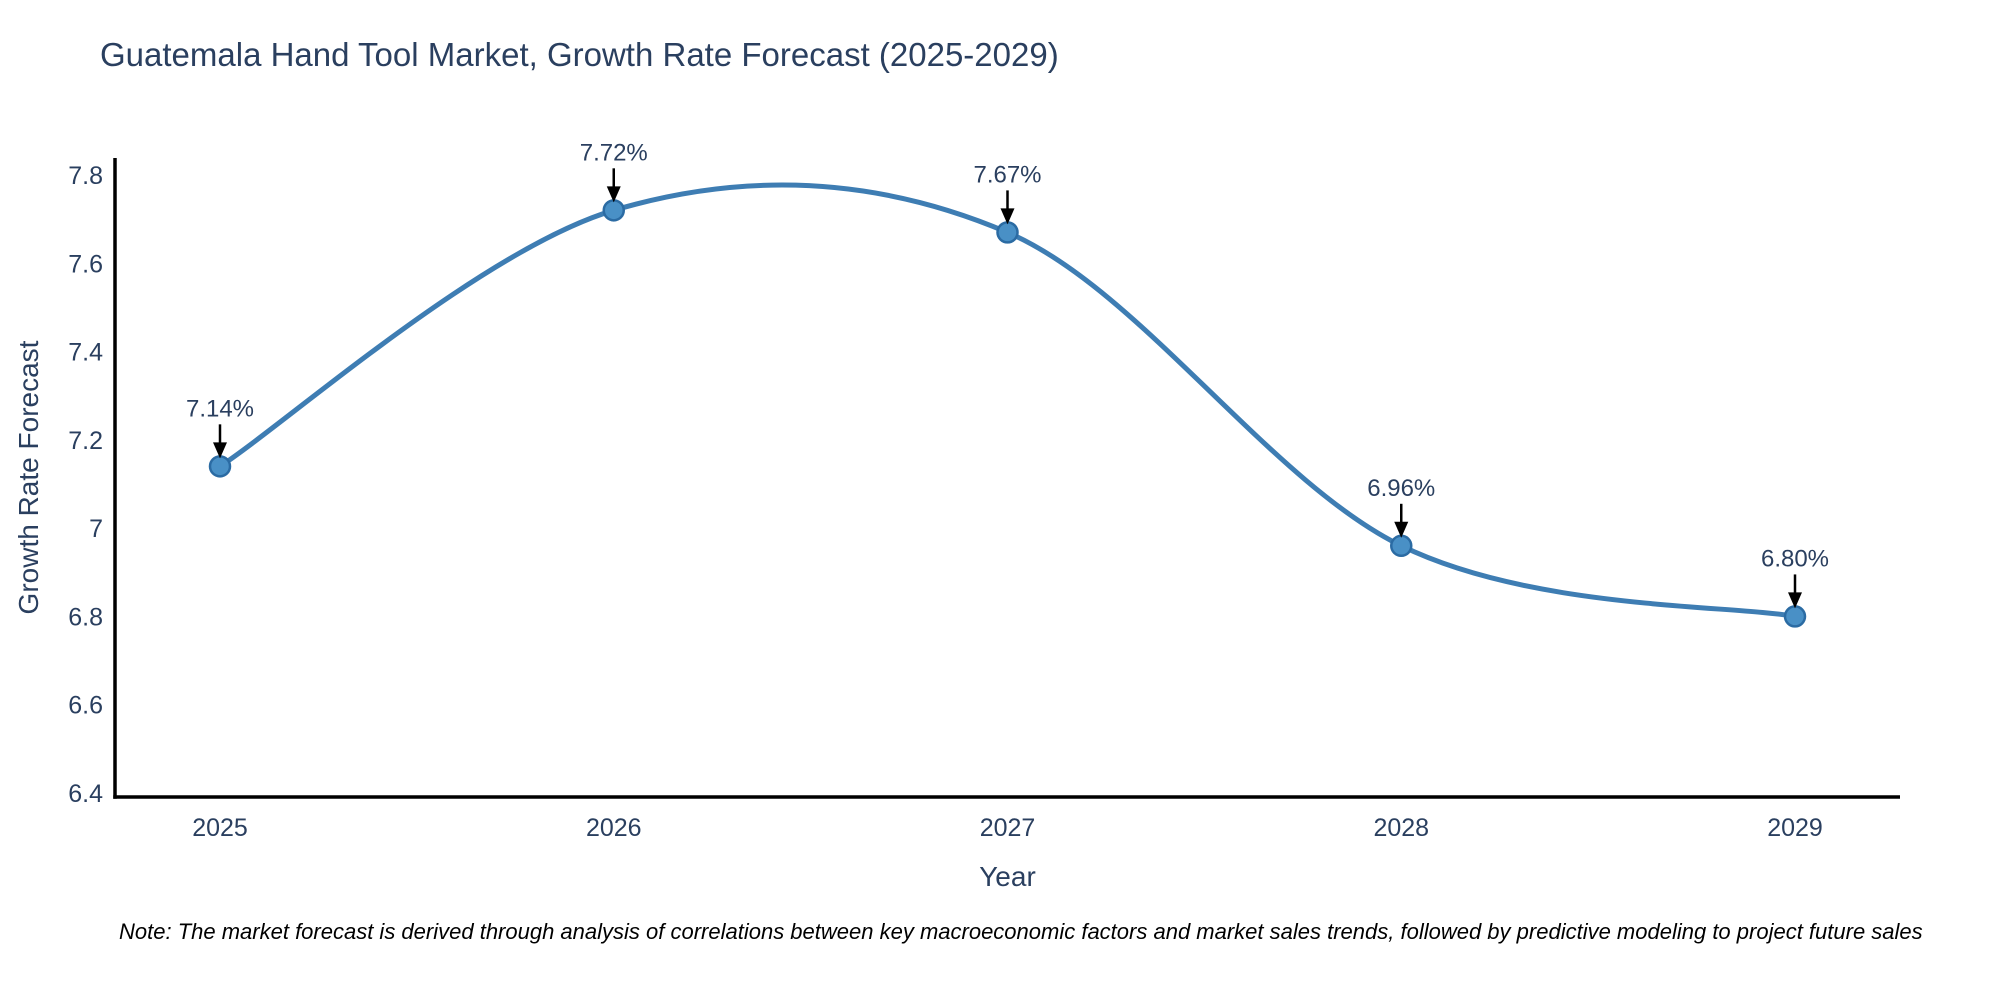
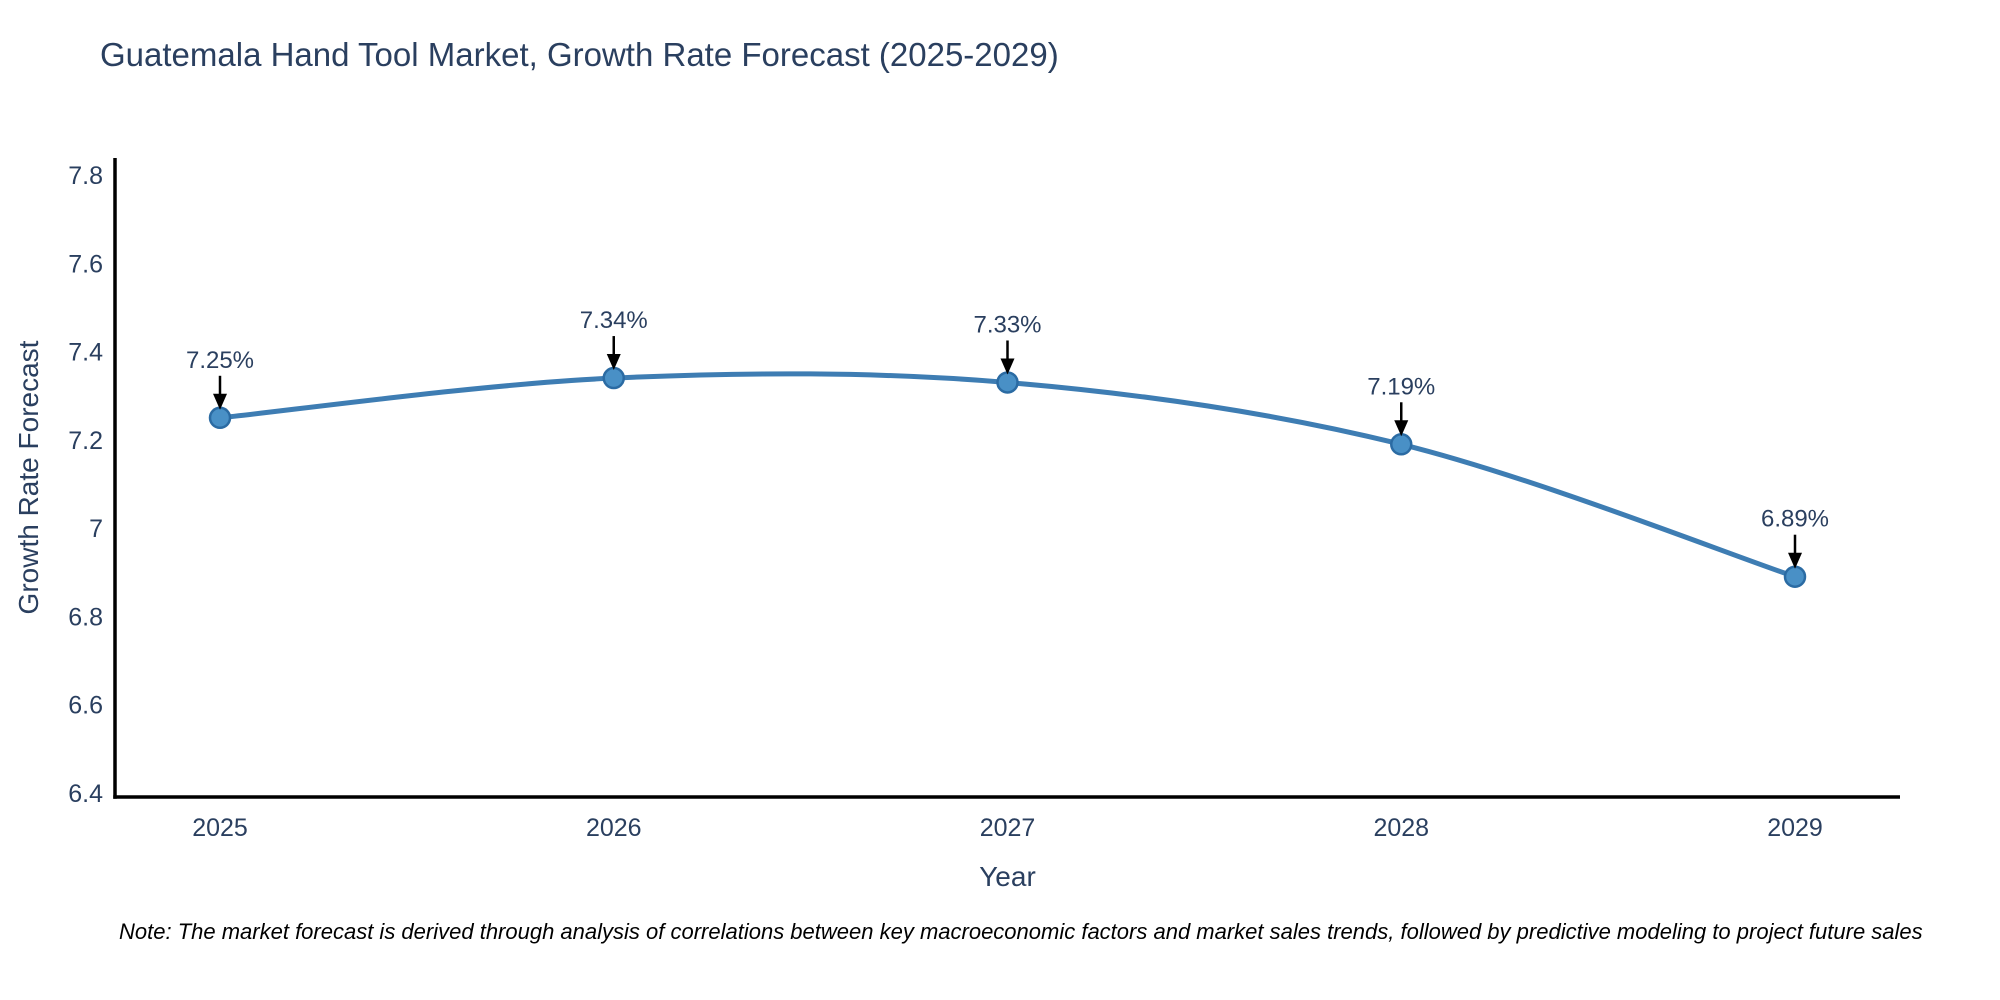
2025: 7.14% -> 7.25%
2026: 7.72% -> 7.34%
2027: 7.67% -> 7.33%
2028: 6.96% -> 7.19%
2029: 6.80% -> 6.89%
